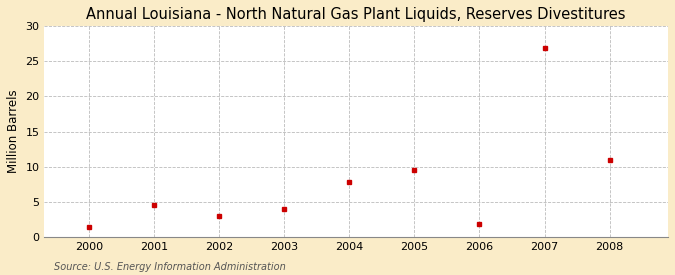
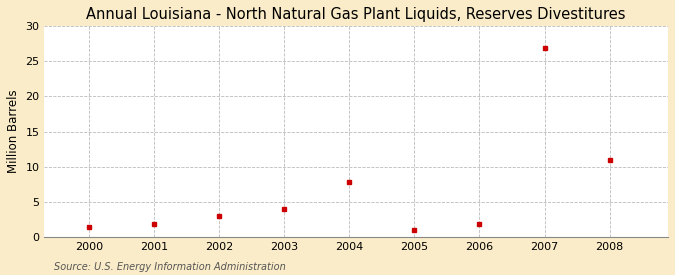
2001: 4.6 -> 1.9
2005: 9.6 -> 1.0
